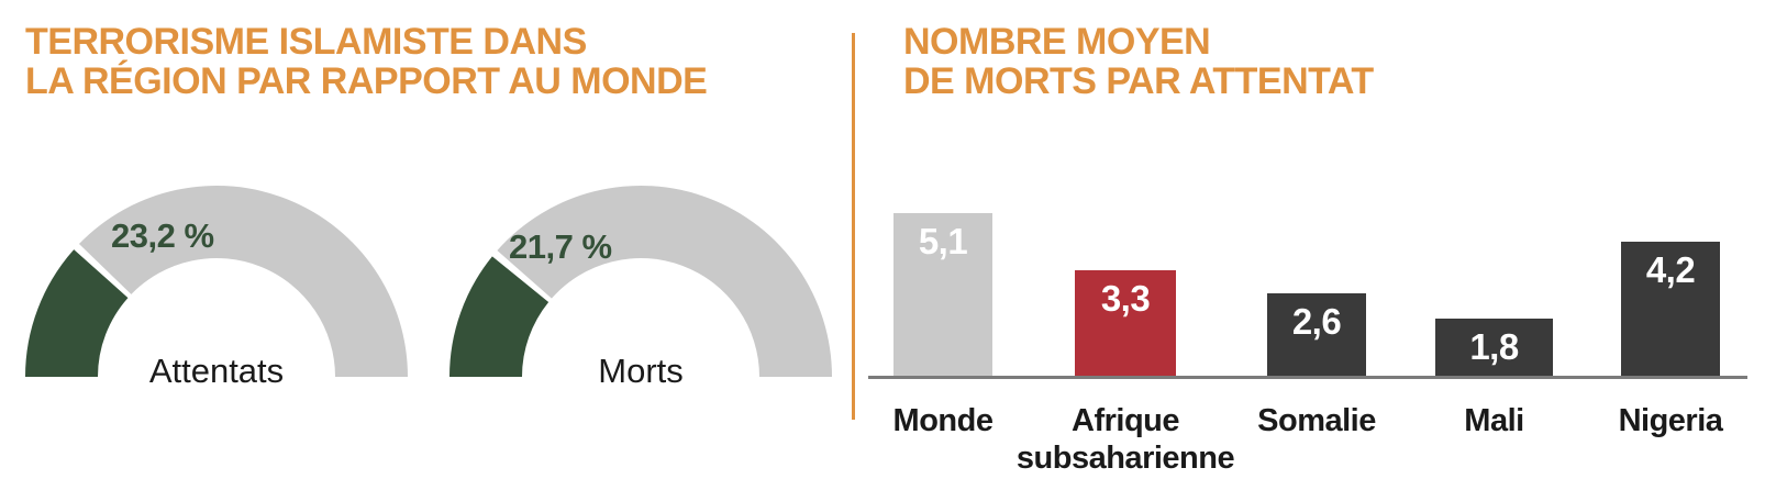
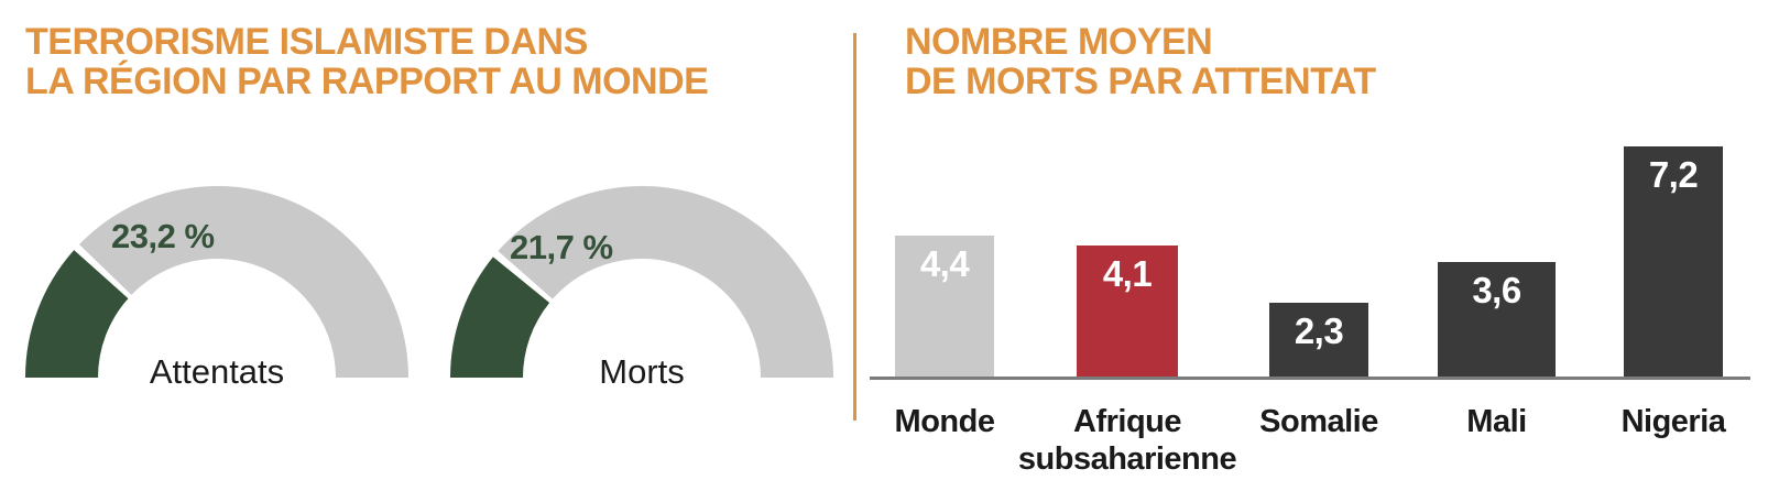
NOMBRE MOYEN DE MORTS PAR ATTENTAT/Monde: 5,1 -> 4,4
NOMBRE MOYEN DE MORTS PAR ATTENTAT/Afrique subsaharienne: 3,3 -> 4,1
NOMBRE MOYEN DE MORTS PAR ATTENTAT/Somalie: 2,6 -> 2,3
NOMBRE MOYEN DE MORTS PAR ATTENTAT/Mali: 1,8 -> 3,6
NOMBRE MOYEN DE MORTS PAR ATTENTAT/Nigeria: 4,2 -> 7,2
